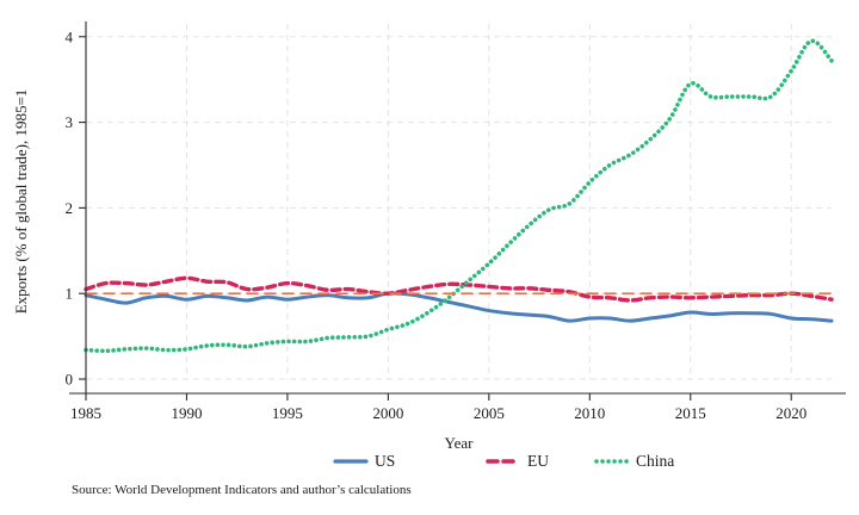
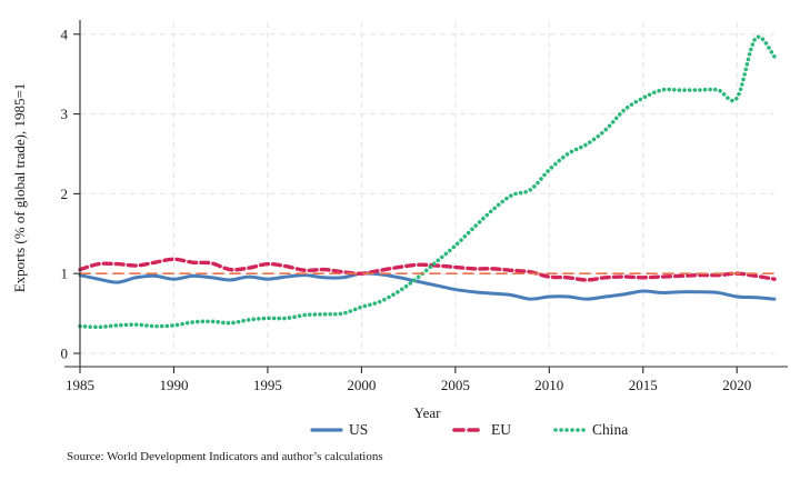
China/2015: 3.5 -> 3.2
China/2020: 3.6 -> 3.2
